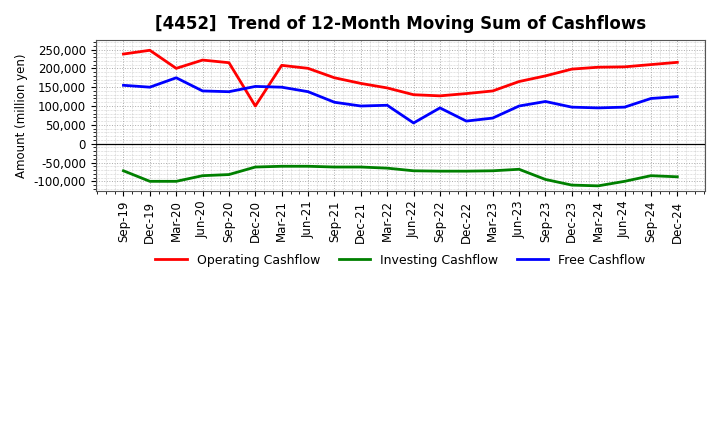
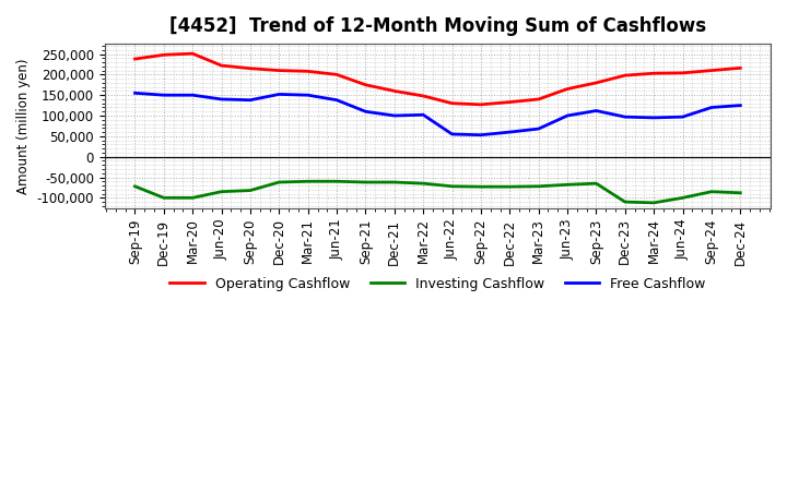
Operating Cashflow/Mar-20: 200,000 -> 251,000
Free Cashflow/Mar-20: 175,000 -> 150,000
Operating Cashflow/Dec-20: 100,000 -> 210,000
Free Cashflow/Sep-22: 95,000 -> 53,000
Investing Cashflow/Sep-23: -95,000 -> -65,000
